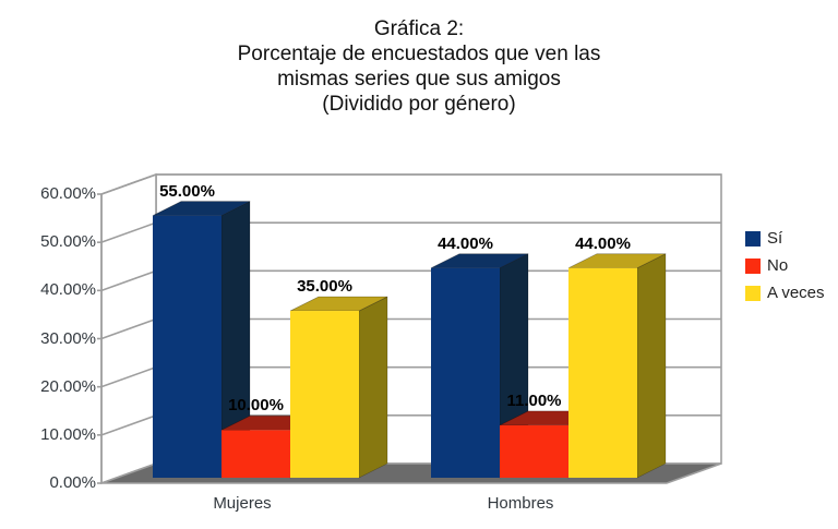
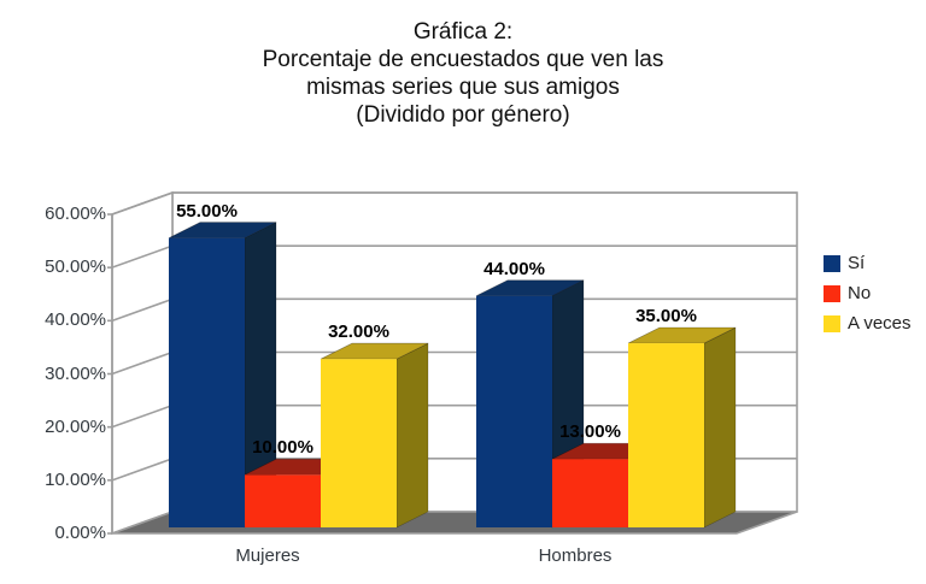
A veces/Mujeres: 35.00% -> 32.00%
No/Hombres: 11.00% -> 13.00%
A veces/Hombres: 44.00% -> 35.00%
